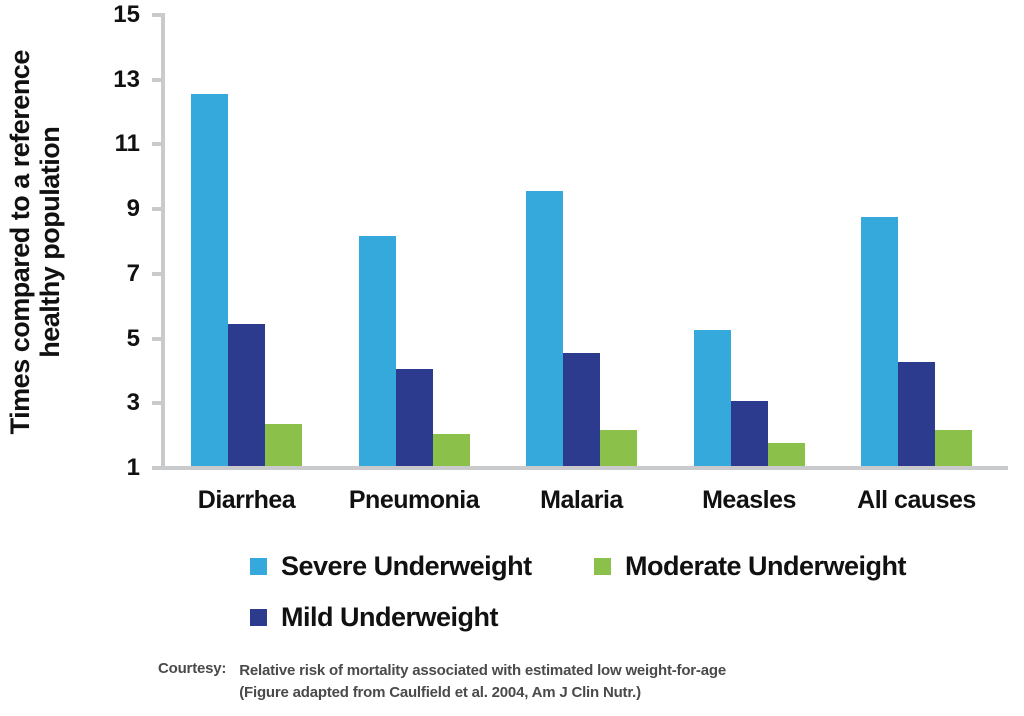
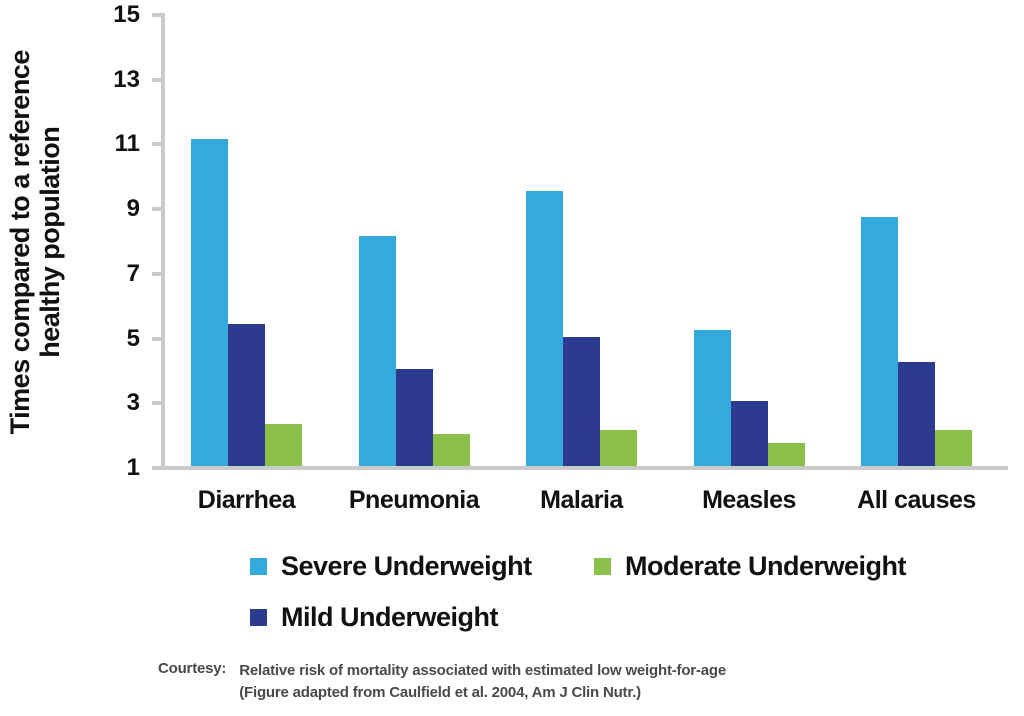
Severe Underweight/Diarrhea: 12.5 -> 11.1
Mild Underweight/Malaria: 4.5 -> 5.0
